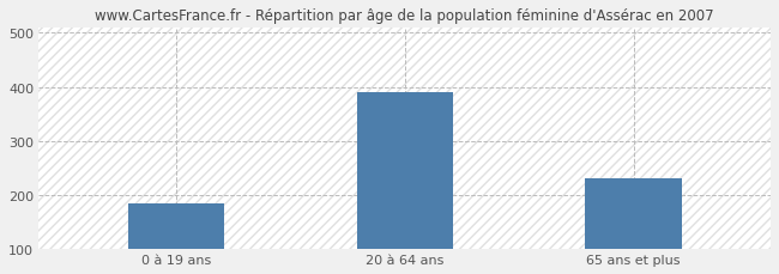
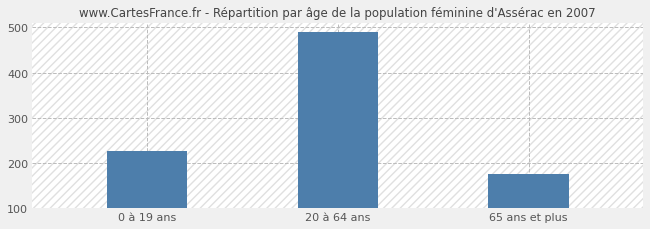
0 à 19 ans: 185 -> 225
20 à 64 ans: 390 -> 490
65 ans et plus: 230 -> 175
